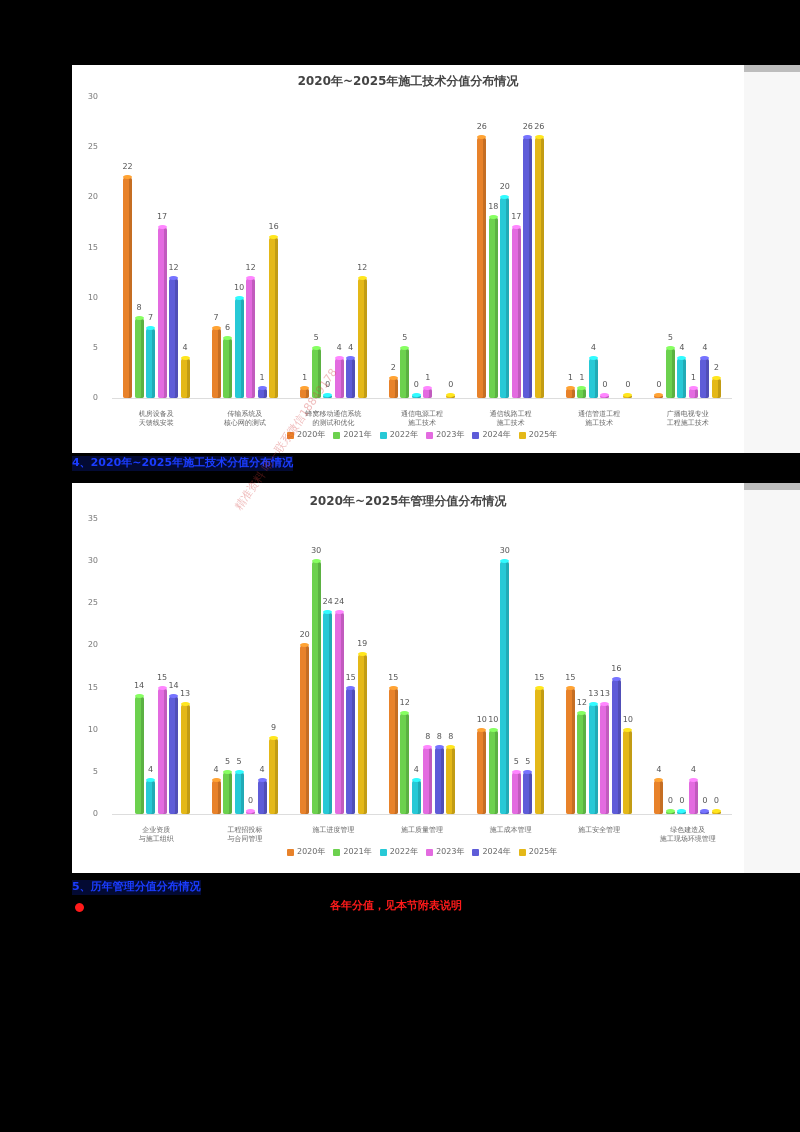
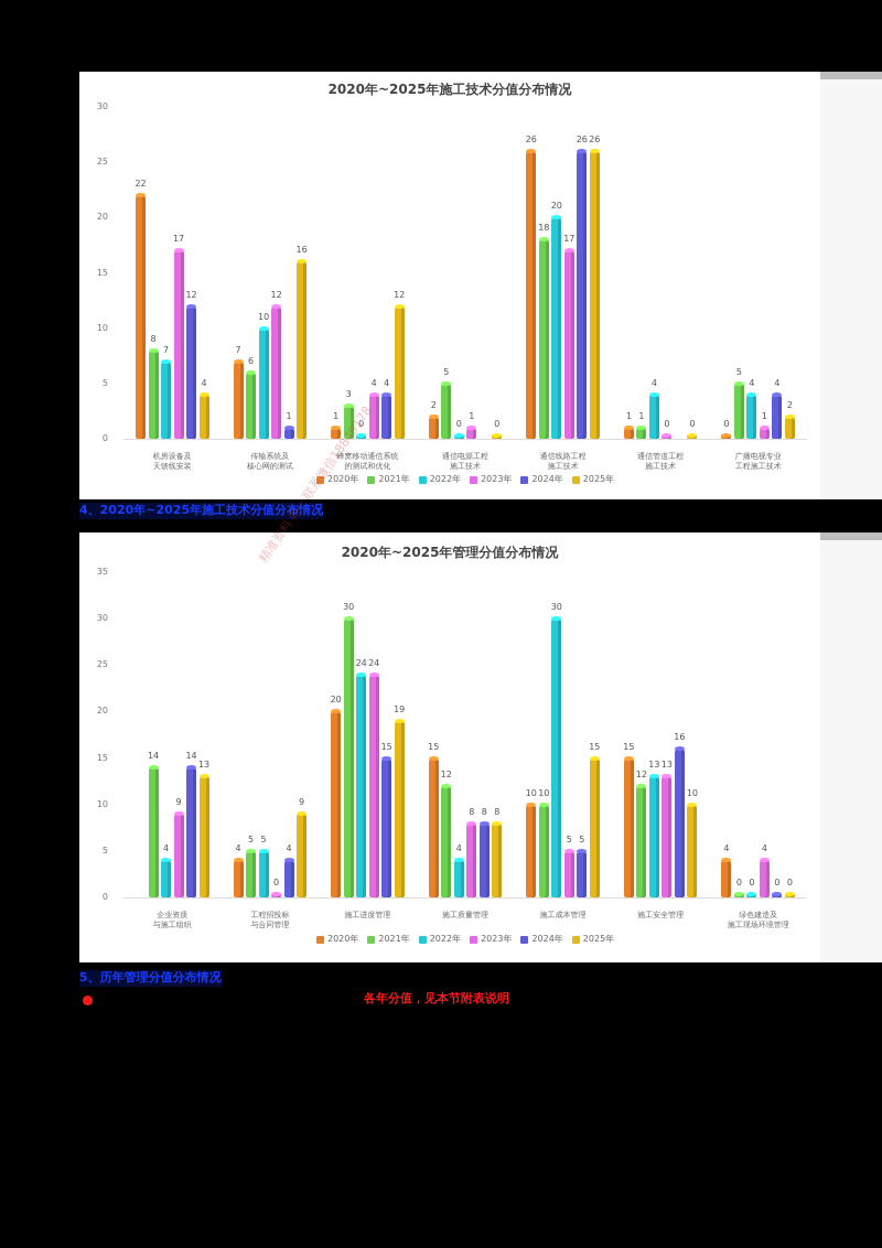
2020年~2025年施工技术分值分布情况/2021年/蜂窝移动通信系统 的测试和优化: 5 -> 3
2020年~2025年管理分值分布情况/2023年/企业资质 与施工组织: 15 -> 9
